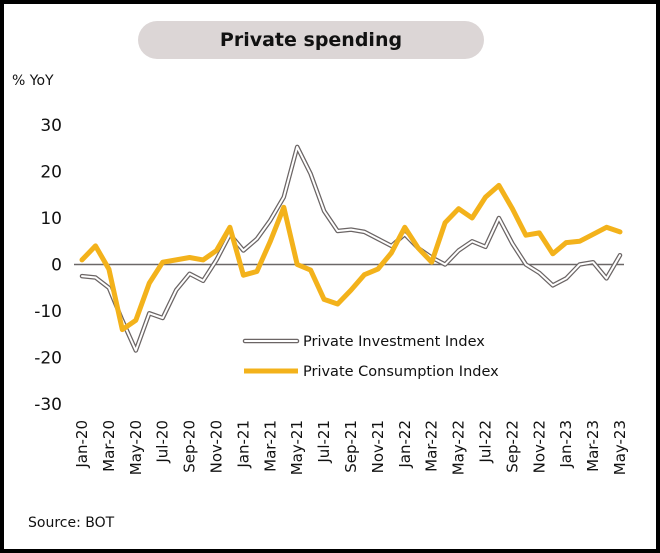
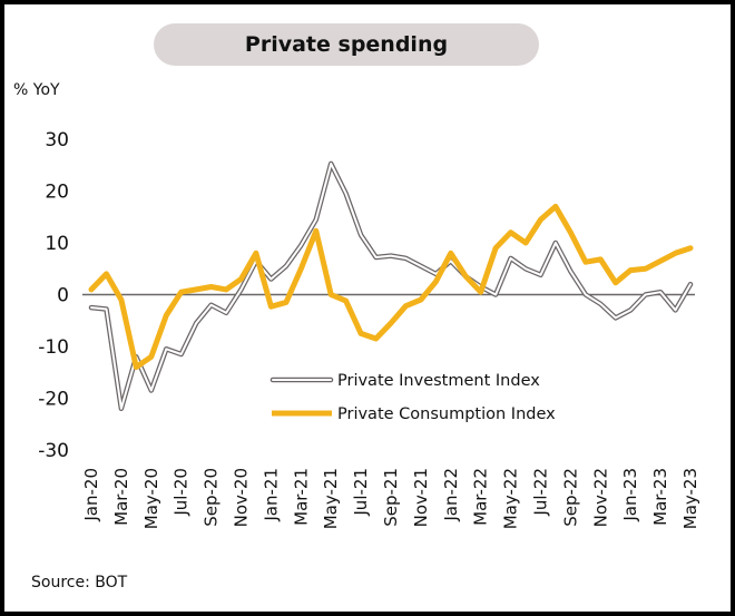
Private Investment Index/Mar-20: -5 -> -22
Private Investment Index/May-22: 3 -> 7
Private Consumption Index/May-23: 7 -> 9
